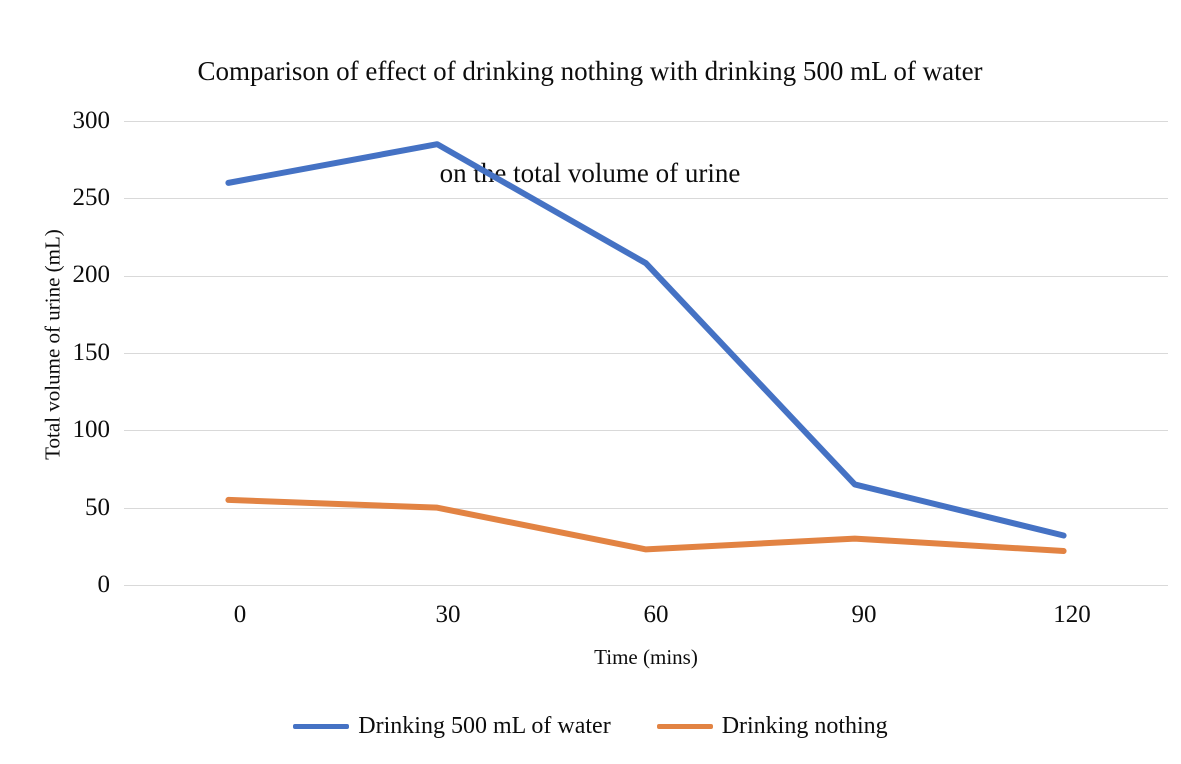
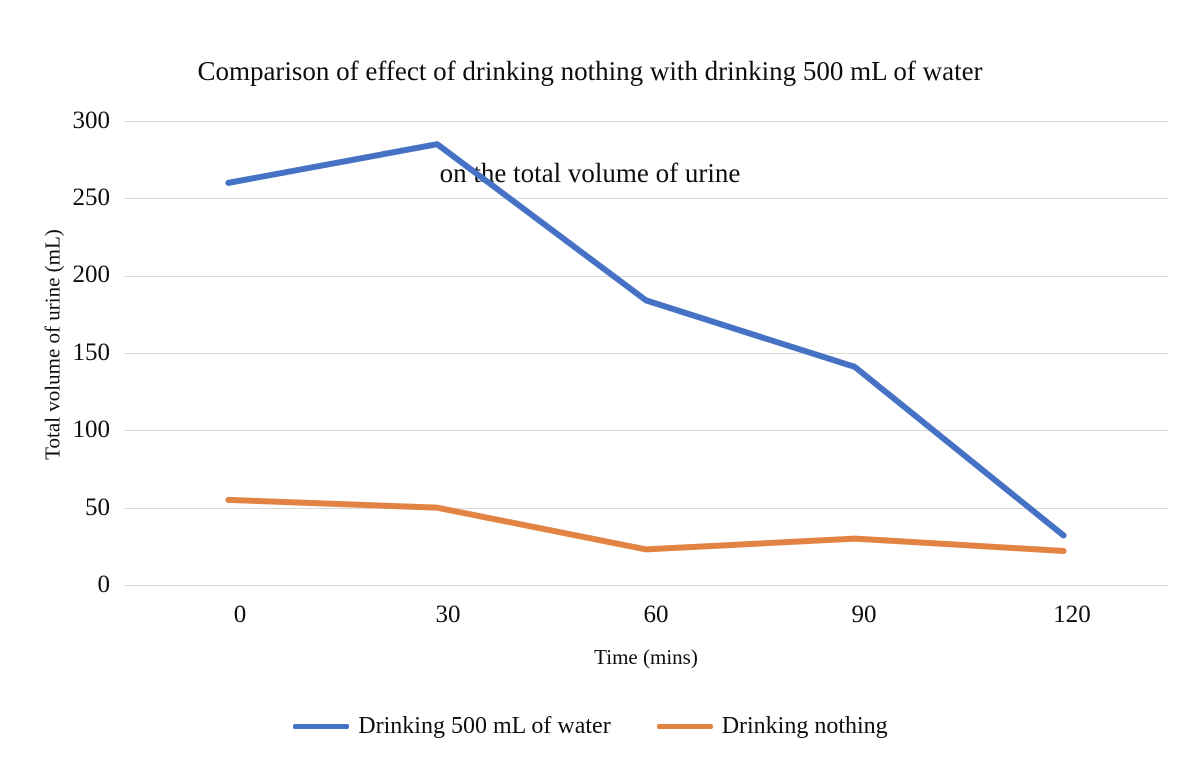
Drinking 500 mL of water/60: 208 -> 184
Drinking 500 mL of water/90: 65 -> 141
